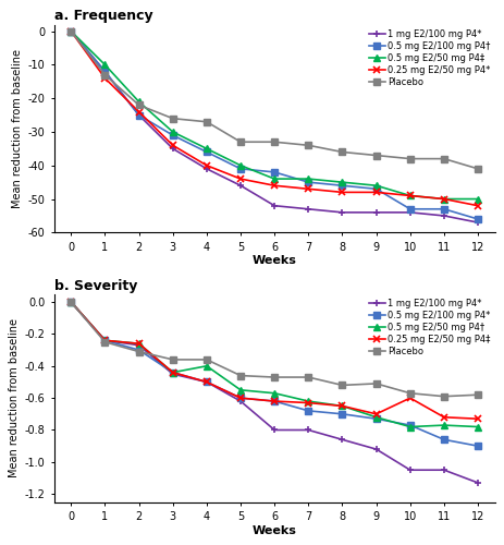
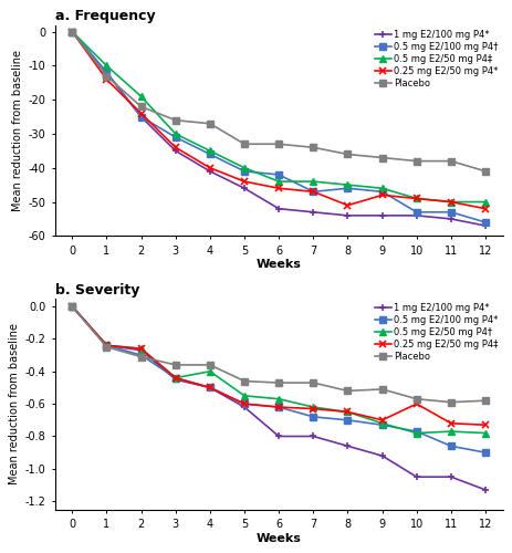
a. Frequency/0.5 mg E2/50 mg P4‡/2: -21 -> -19
a. Frequency/0.5 mg E2/100 mg P4†/7: -45 -> -47
a. Frequency/0.25 mg E2/50 mg P4*/8: -48 -> -51
